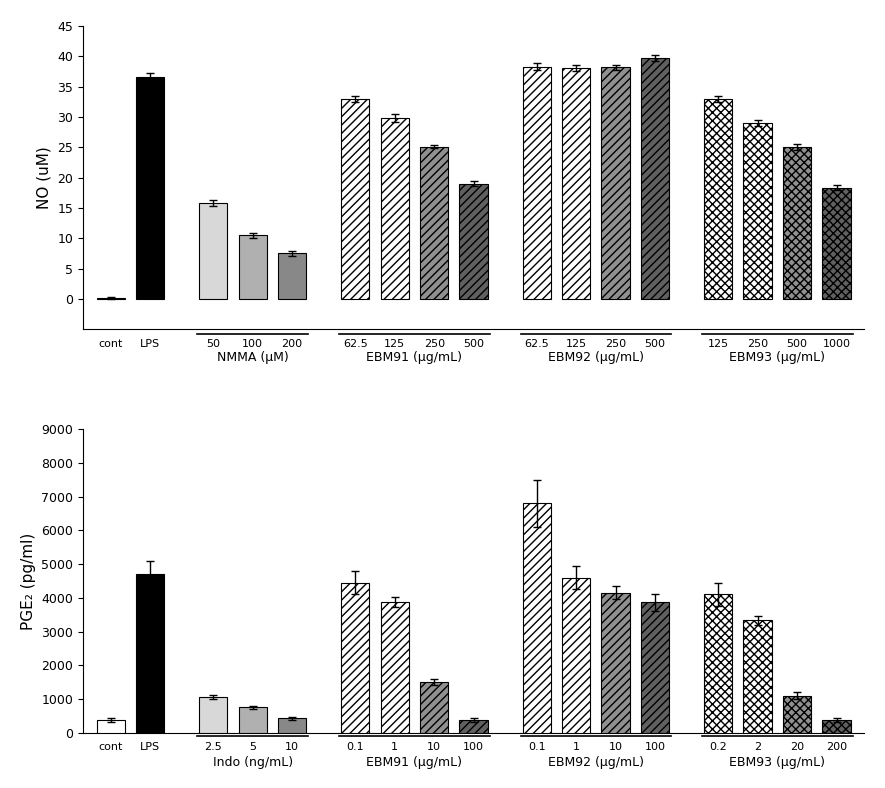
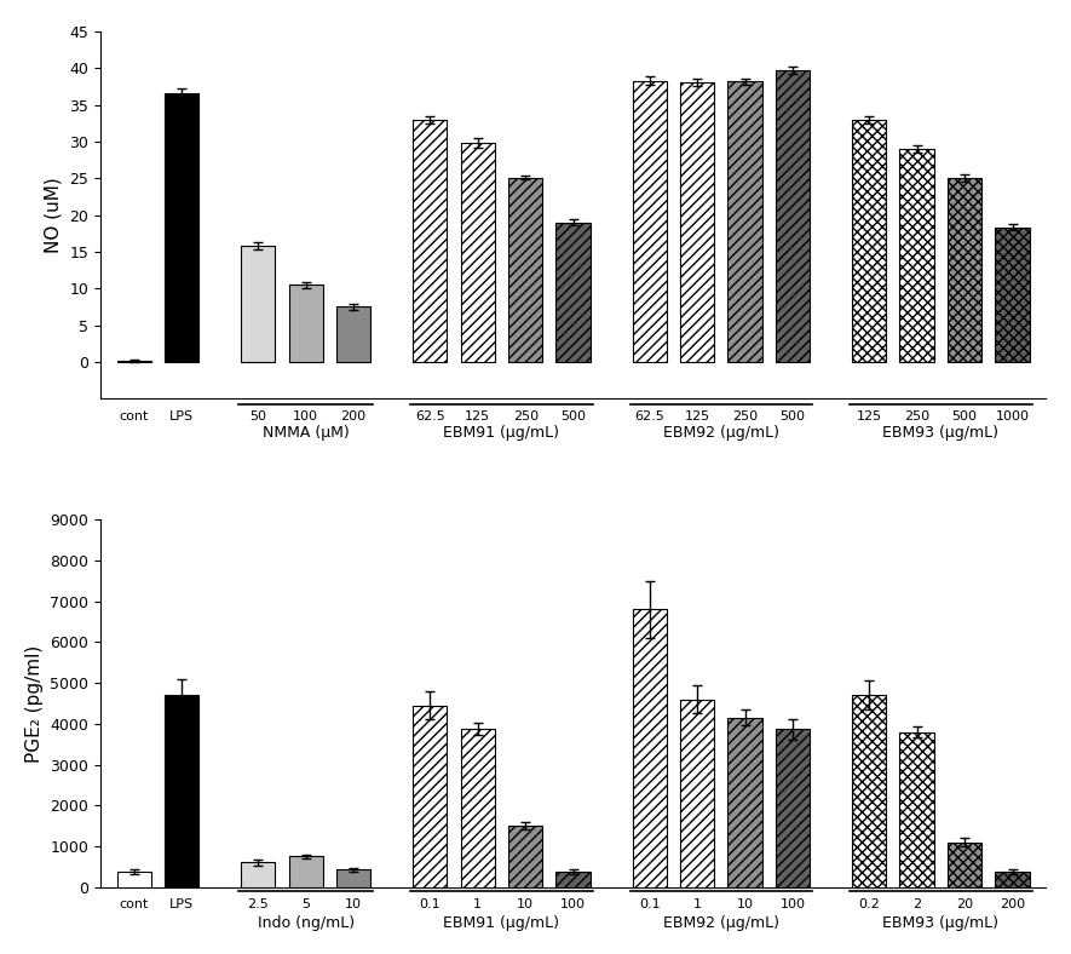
2.5: 1050 -> 600
0.2: 4100 -> 4700
2: 3330 -> 3800
